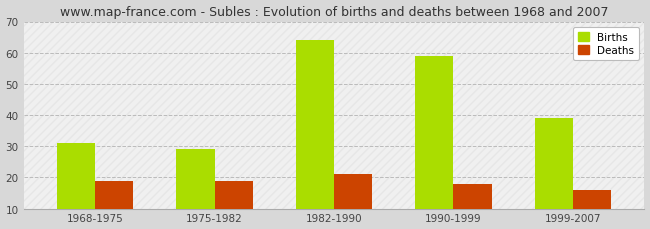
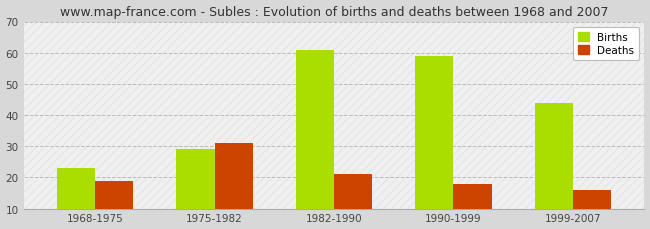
Births/1968-1975: 31 -> 23
Deaths/1975-1982: 19 -> 31
Births/1982-1990: 64 -> 61
Births/1999-2007: 39 -> 44
